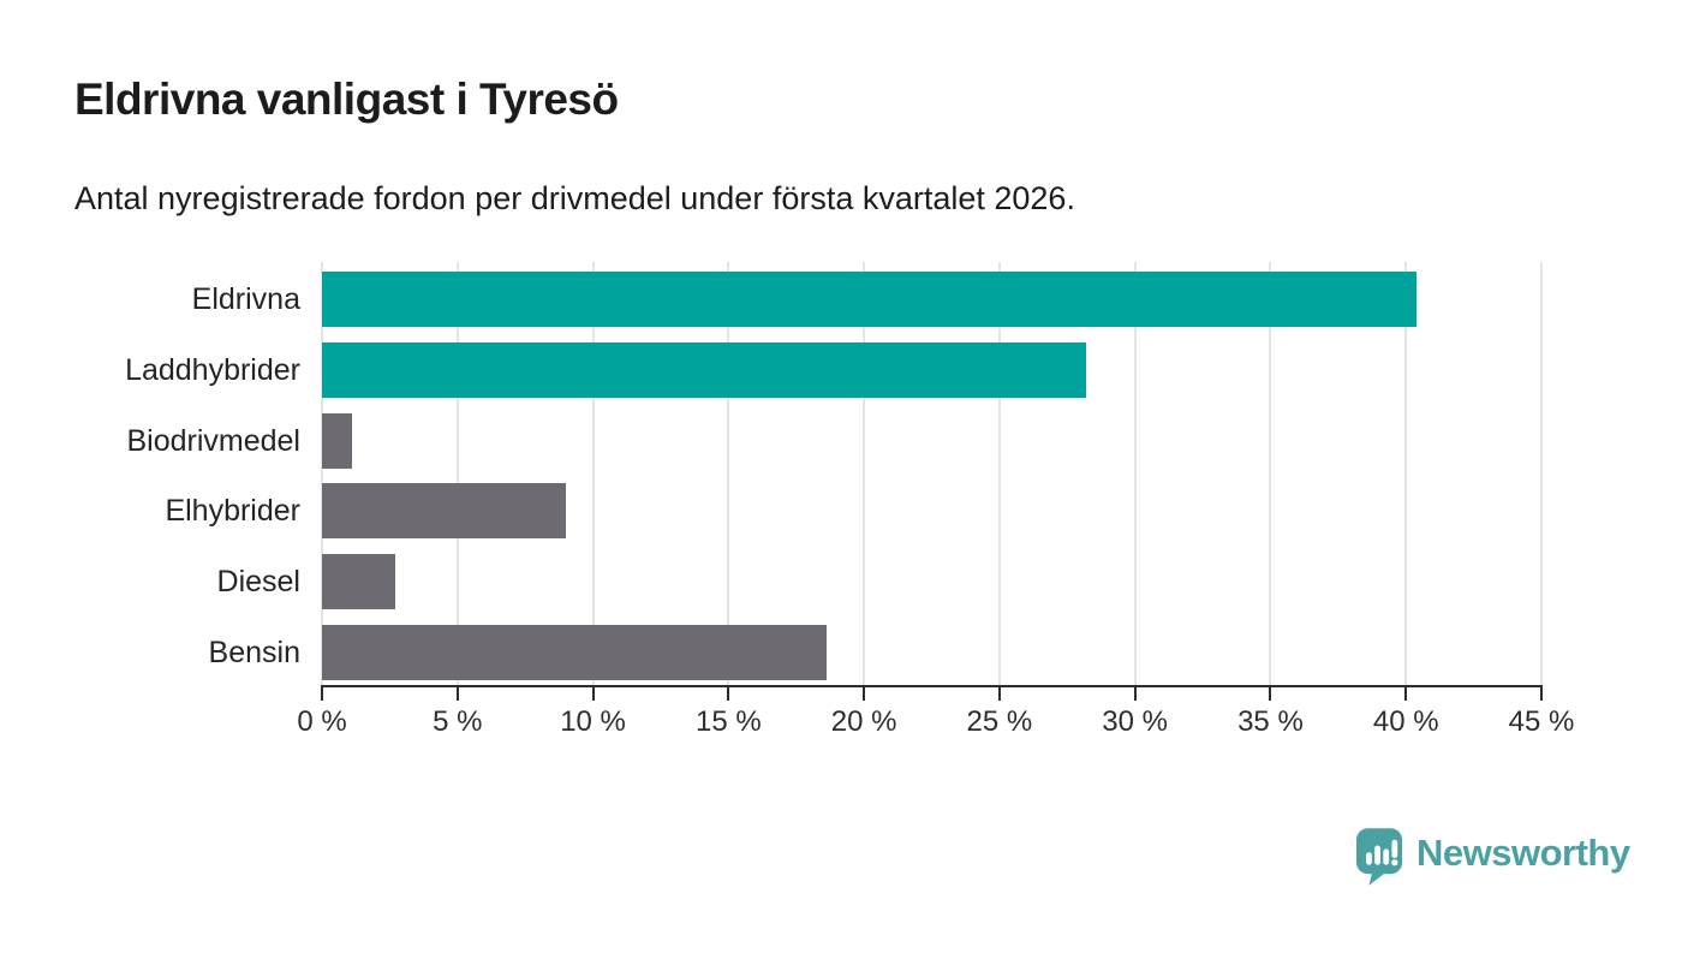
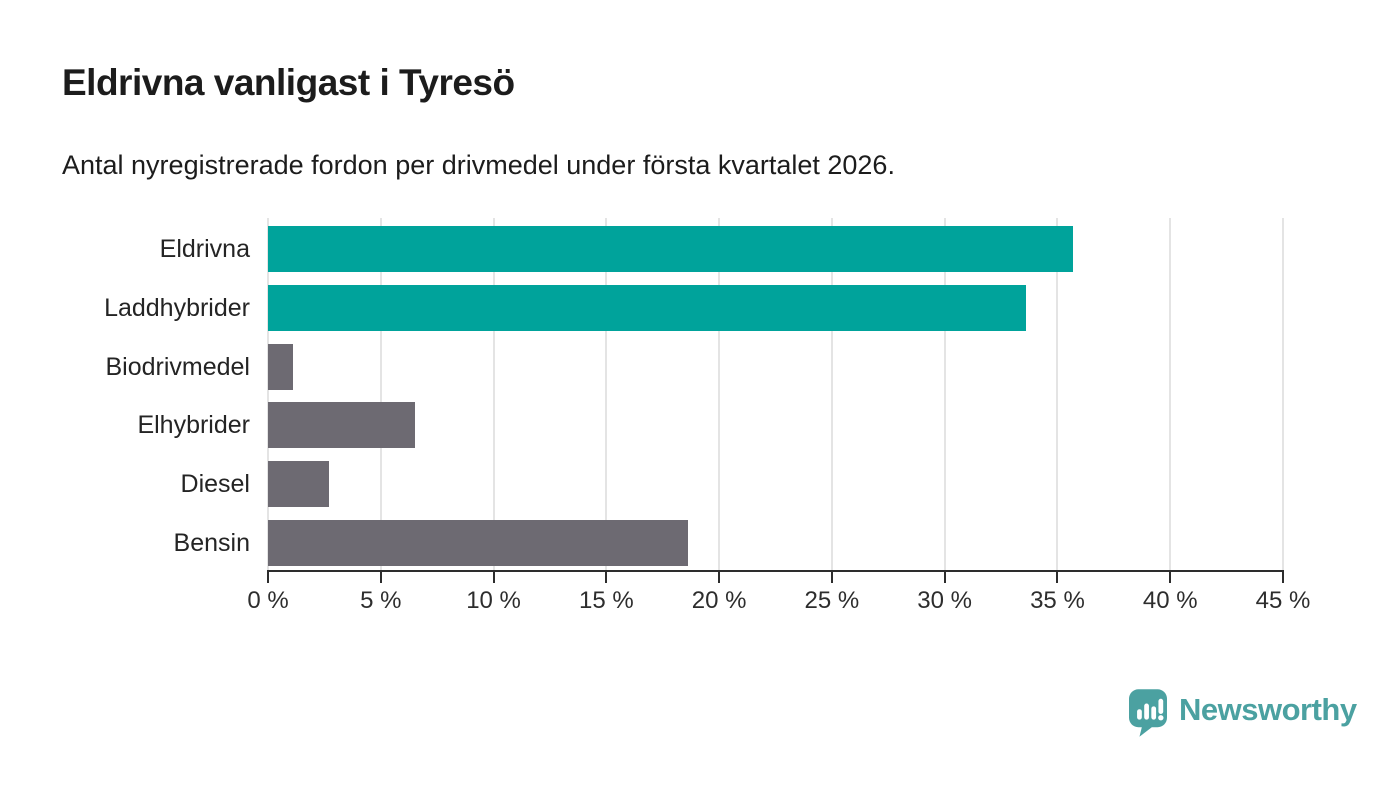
Eldrivna: 40.4% -> 35.7%
Laddhybrider: 28.2% -> 33.6%
Elhybrider: 9.0% -> 6.5%
